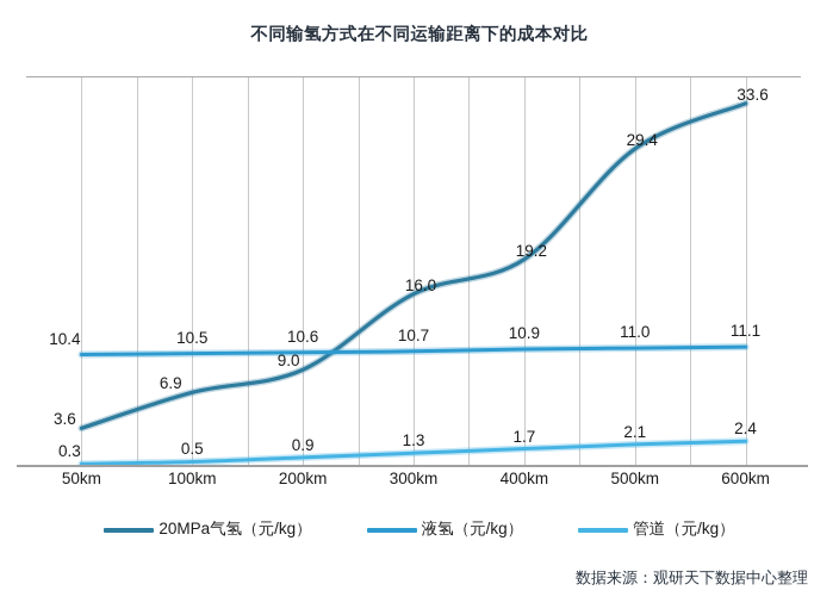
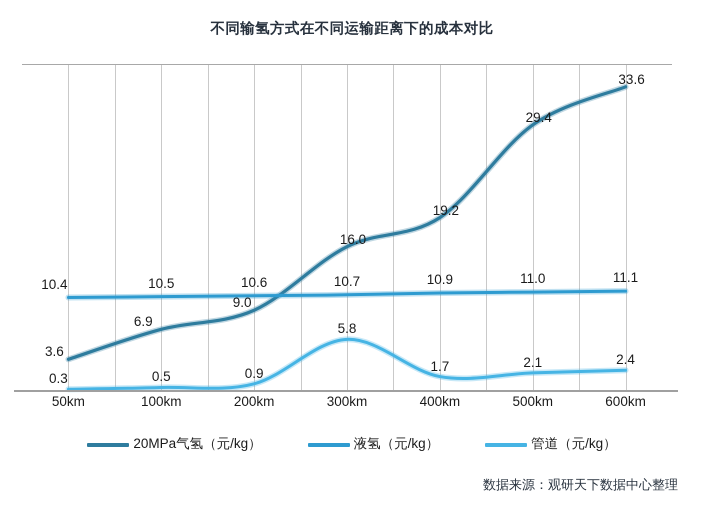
管道（元/kg）/300km: 1.3 -> 5.8
